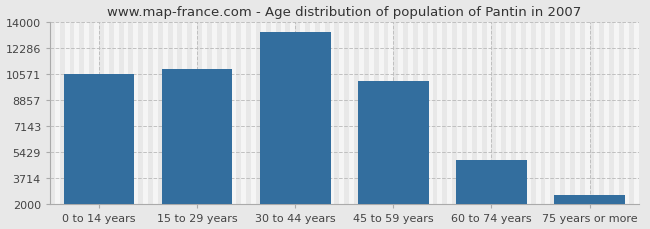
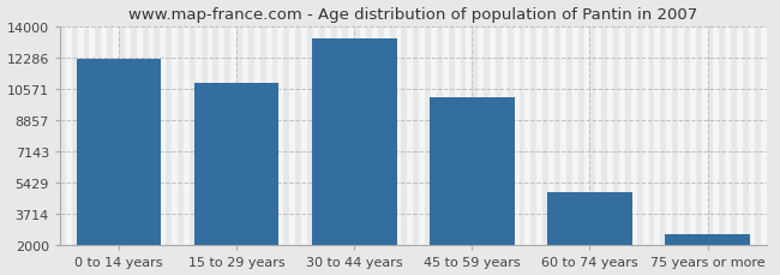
0 to 14 years: 10600 -> 12200
